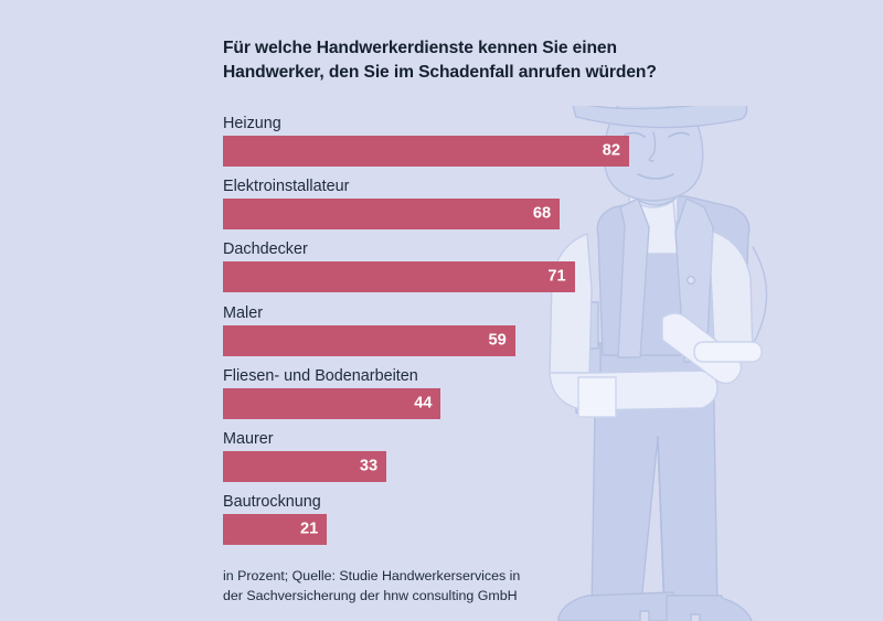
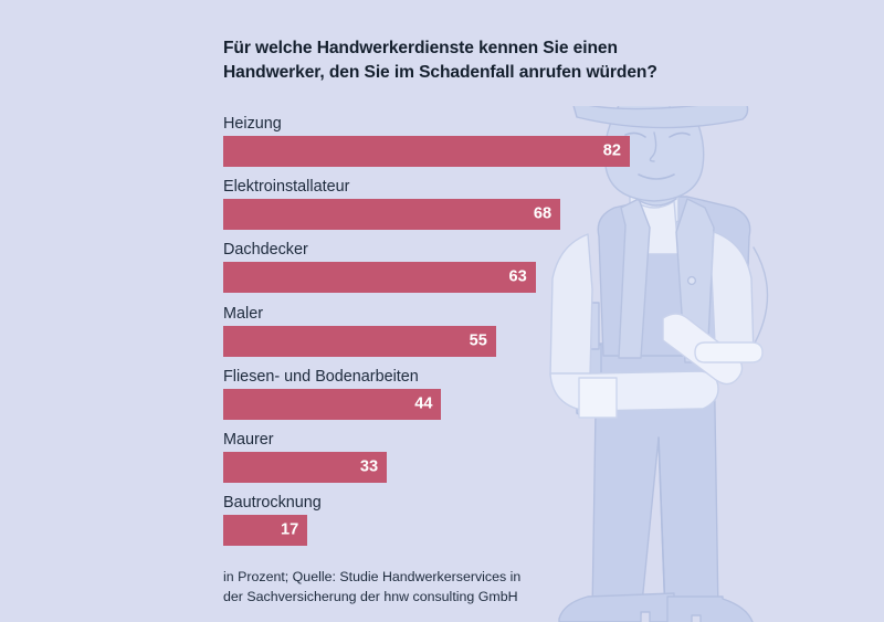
Dachdecker: 71 -> 63
Maler: 59 -> 55
Bautrocknung: 21 -> 17
